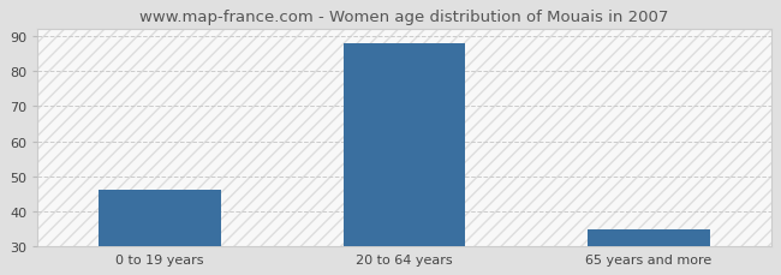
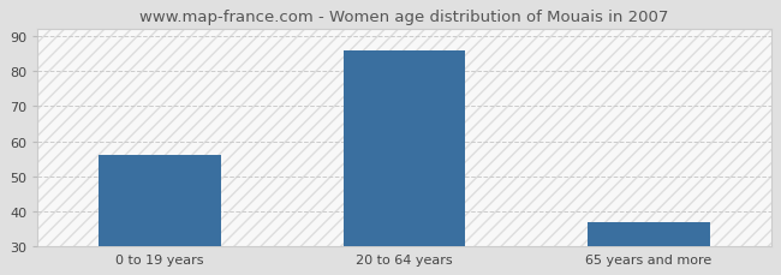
0 to 19 years: 46 -> 56
20 to 64 years: 88 -> 86
65 years and more: 35 -> 37
